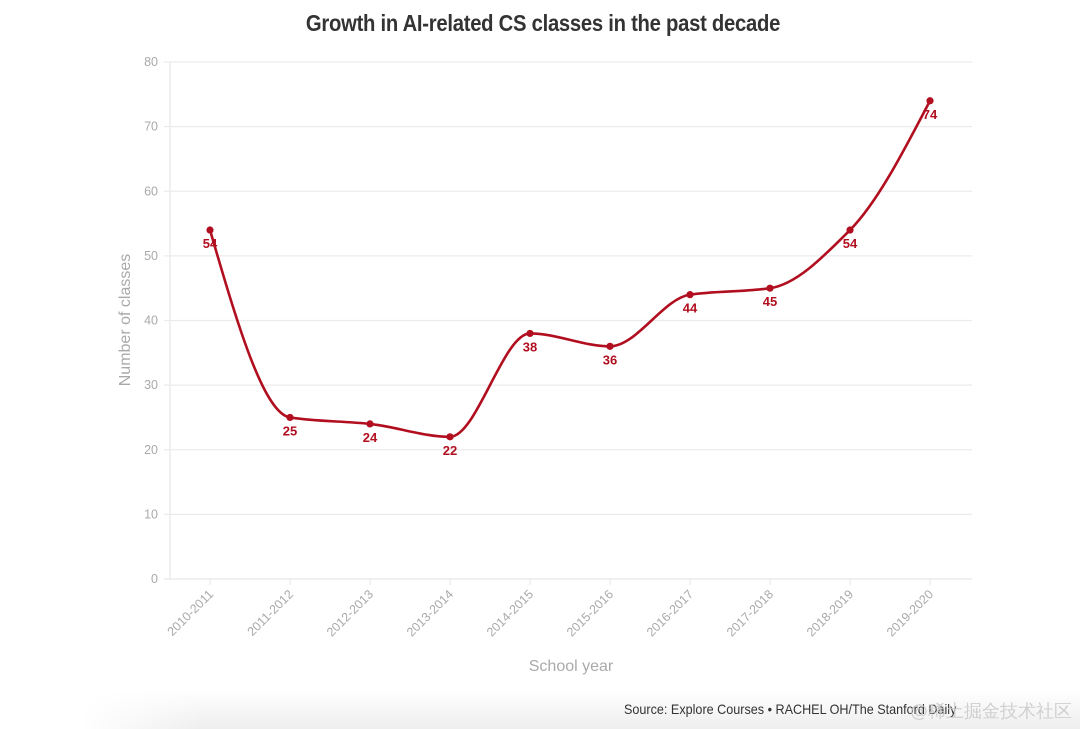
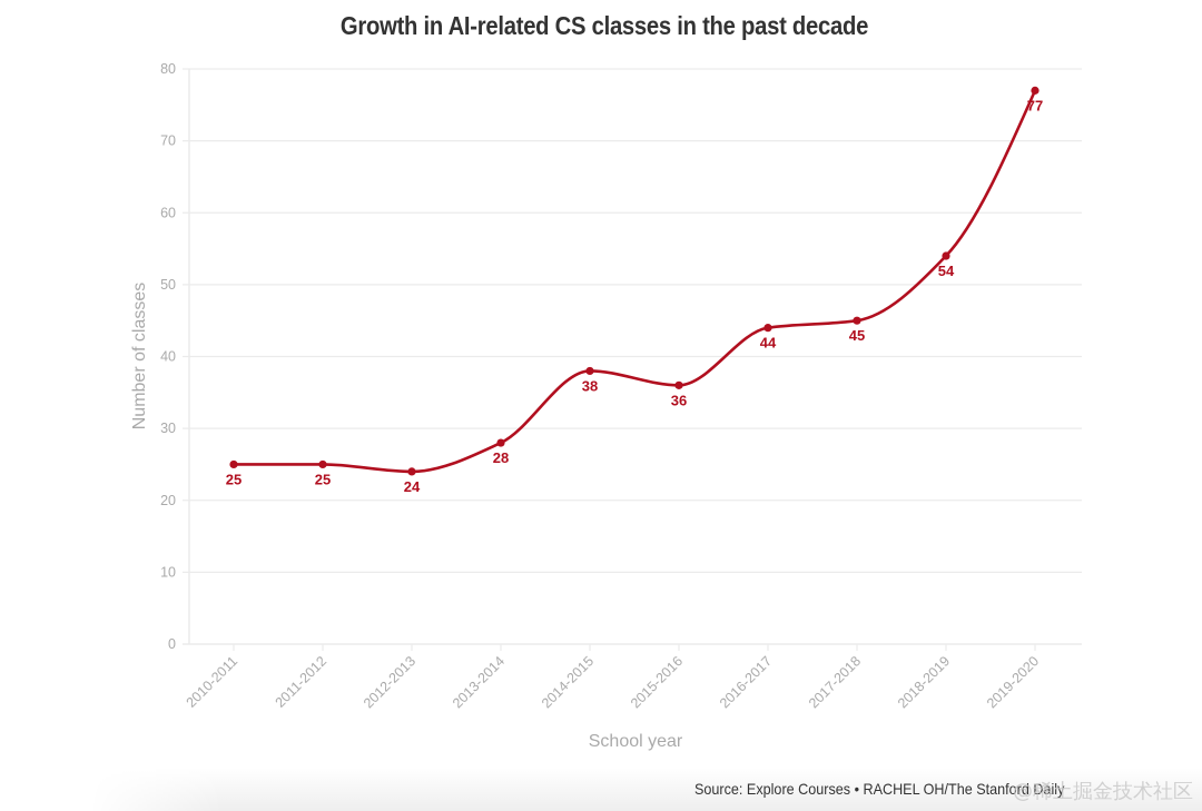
2010-2011: 54 -> 25
2013-2014: 22 -> 28
2019-2020: 74 -> 77
